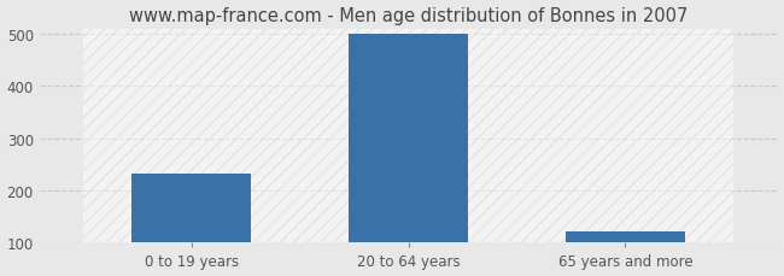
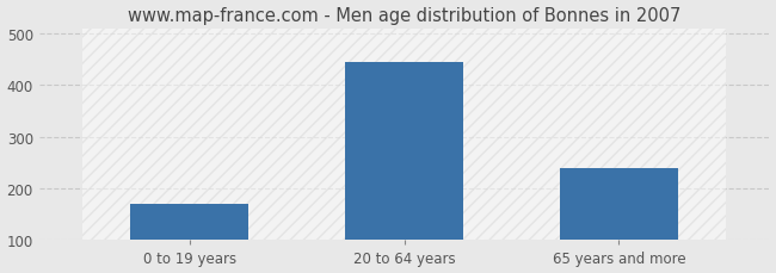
0 to 19 years: 232 -> 170
20 to 64 years: 500 -> 445
65 years and more: 122 -> 240
